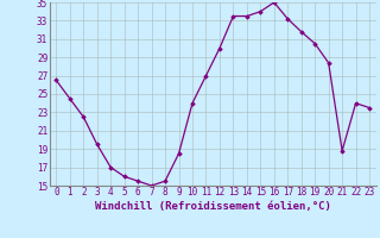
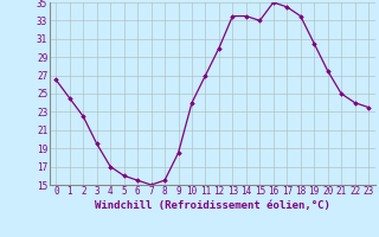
15: 34.0 -> 33.0
17: 33.2 -> 34.5
18: 31.8 -> 33.5
20: 28.4 -> 27.5
21: 18.8 -> 25.0
